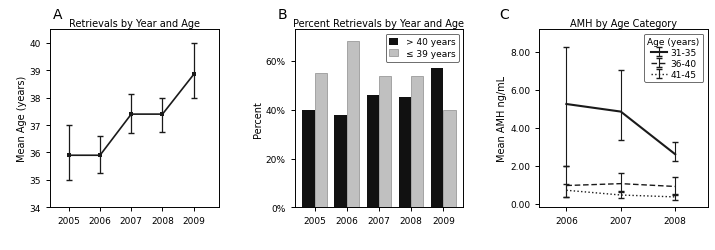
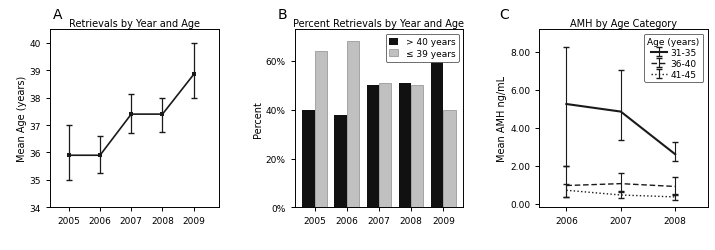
Percent Retrievals by Year and Age/≤ 39 years/2005: 55% -> 64%
Percent Retrievals by Year and Age/> 40 years/2007: 46% -> 50%
Percent Retrievals by Year and Age/≤ 39 years/2007: 54% -> 51%
Percent Retrievals by Year and Age/> 40 years/2008: 45% -> 51%
Percent Retrievals by Year and Age/≤ 39 years/2008: 54% -> 50%
Percent Retrievals by Year and Age/> 40 years/2009: 57% -> 60%
